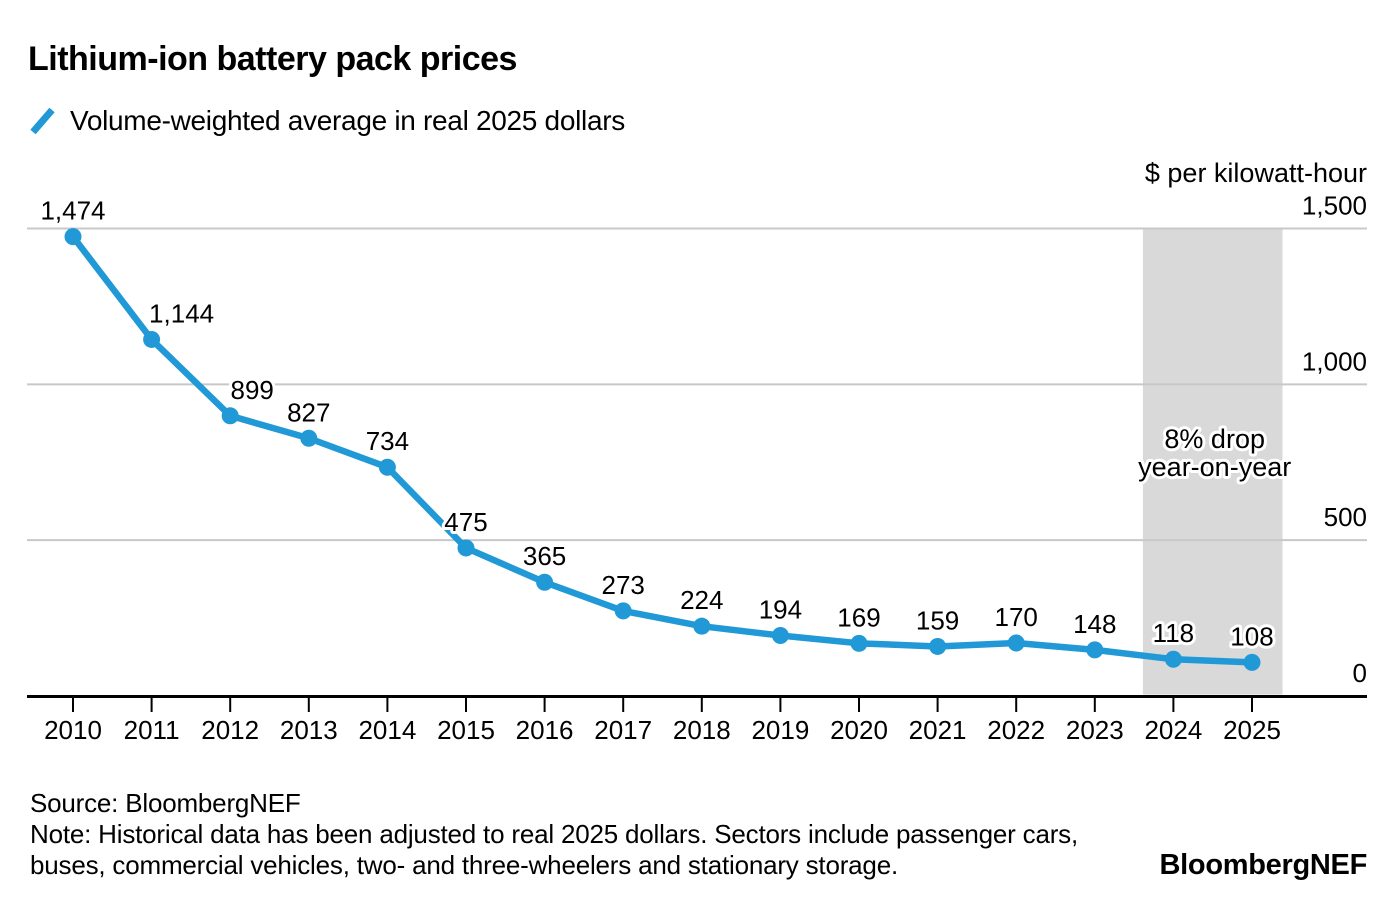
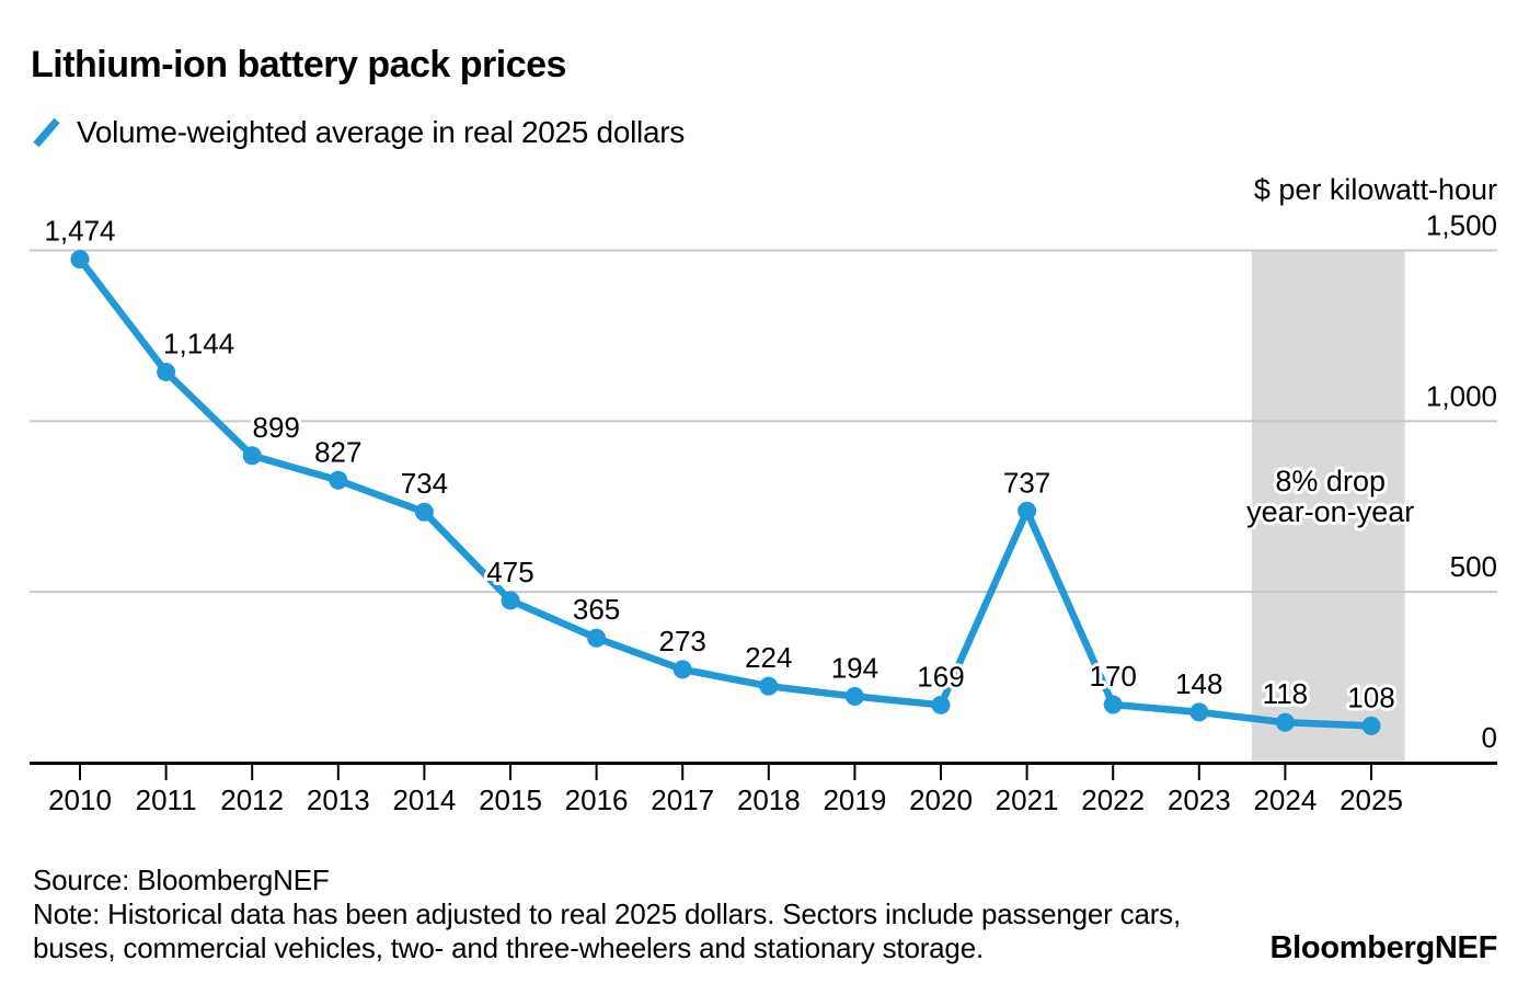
2021: 159 -> 737
